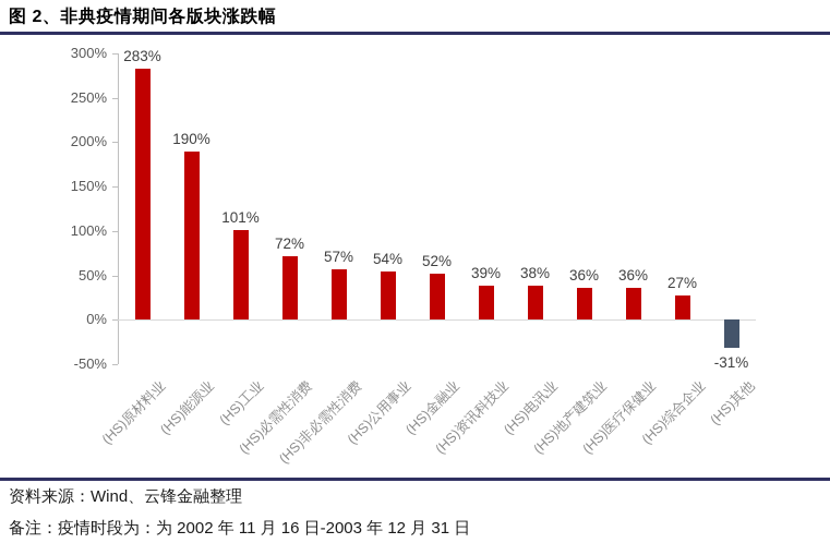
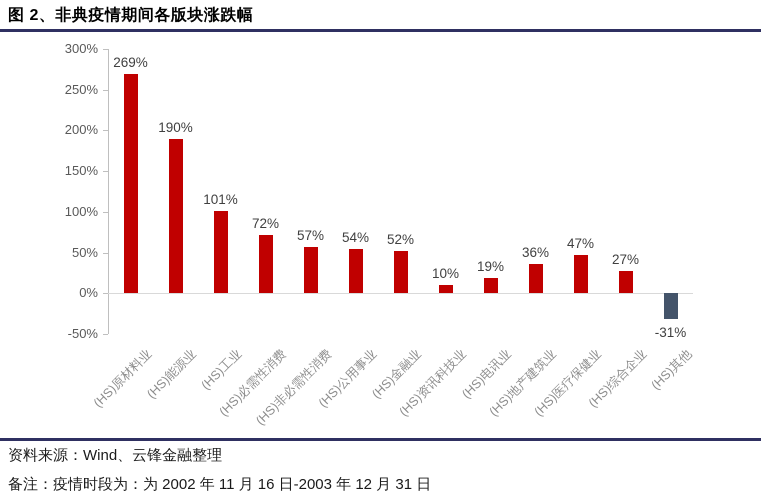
(HS)原材料业: 283% -> 269%
(HS)资讯科技业: 39% -> 10%
(HS)电讯业: 38% -> 19%
(HS)医疗保健业: 36% -> 47%
